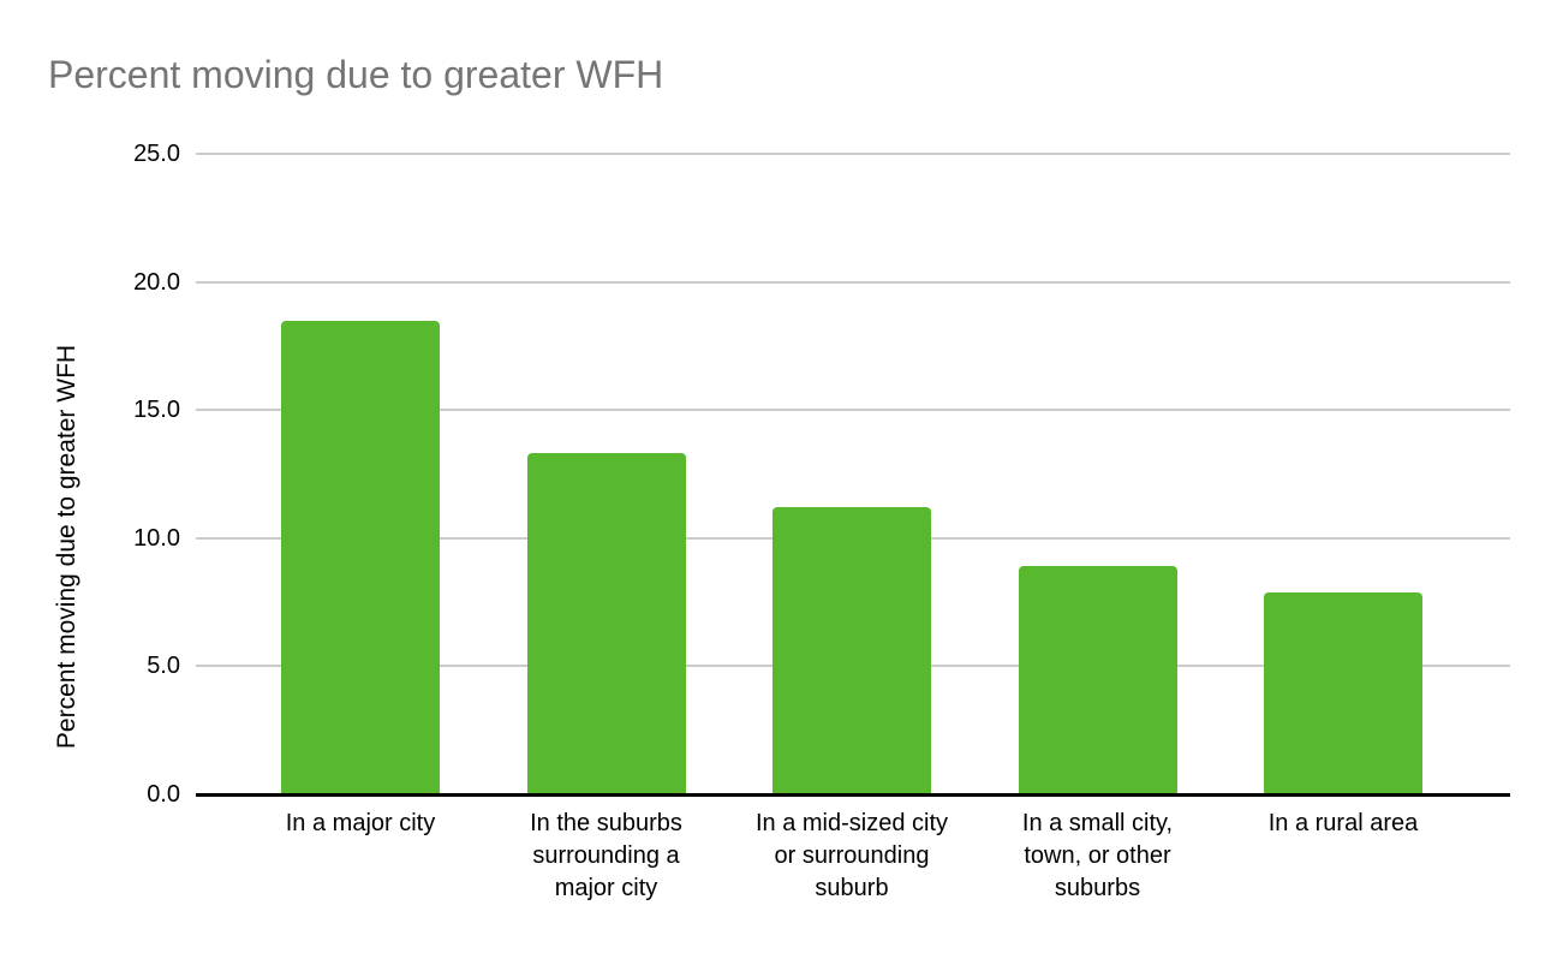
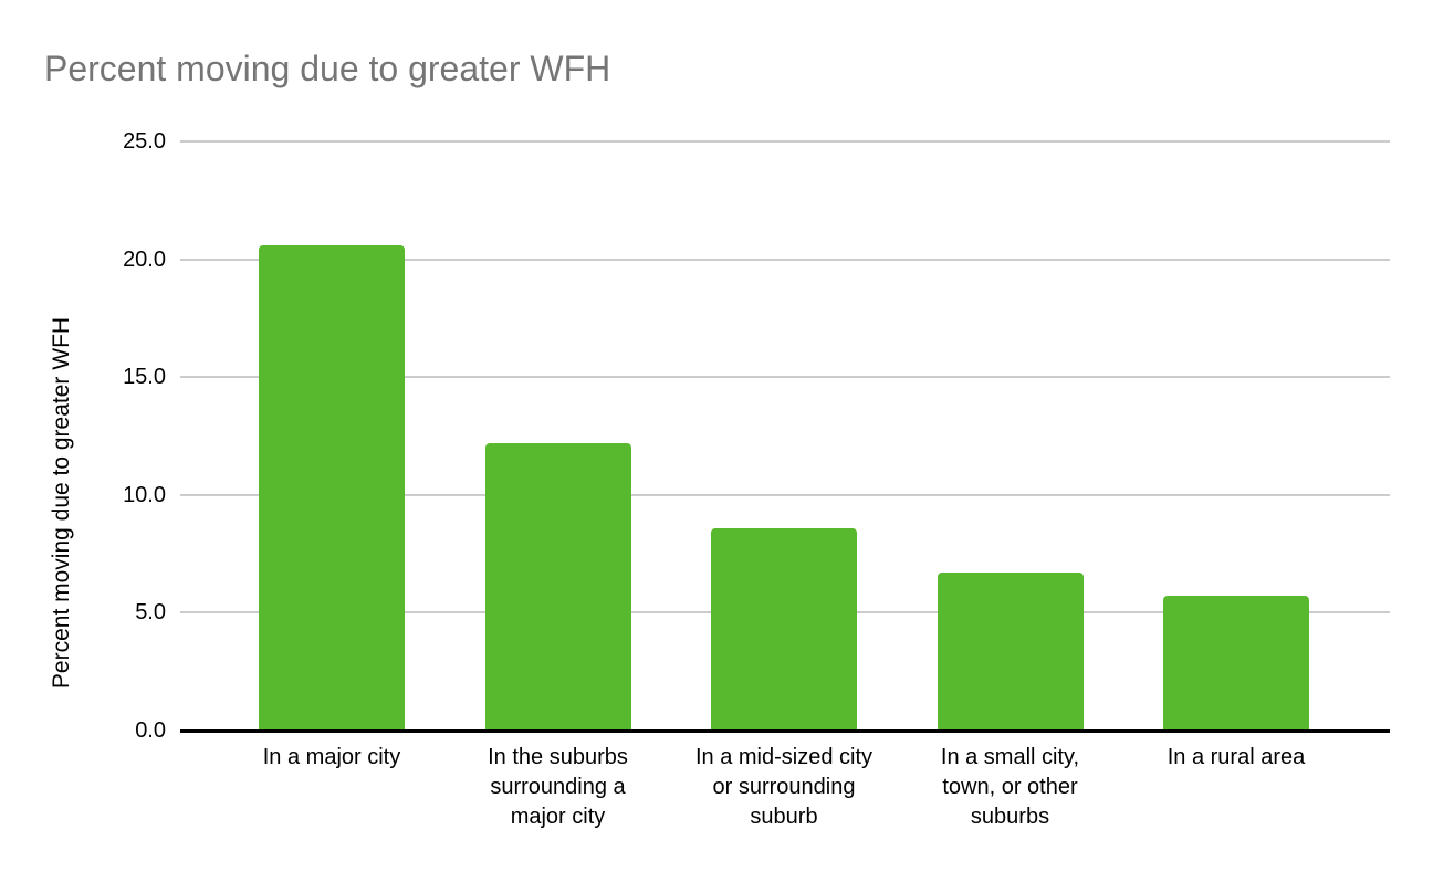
In a major city: 18.5 -> 20.6
In the suburbs surrounding a major city: 13.3 -> 12.2
In a mid-sized city or surrounding suburb: 11.2 -> 8.6
In a small city, town, or other suburbs: 8.9 -> 6.7
In a rural area: 7.9 -> 5.7
